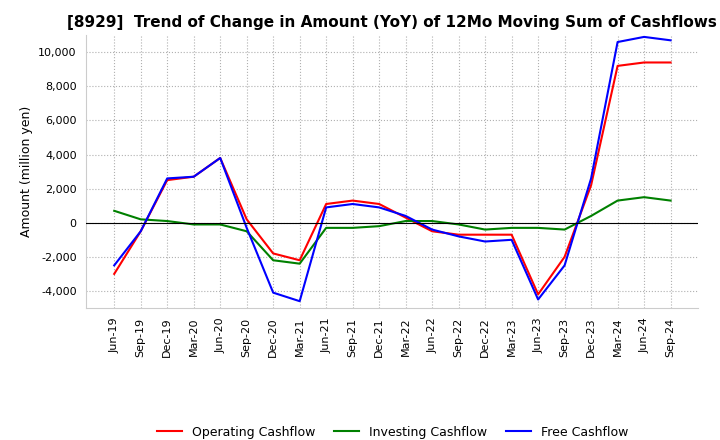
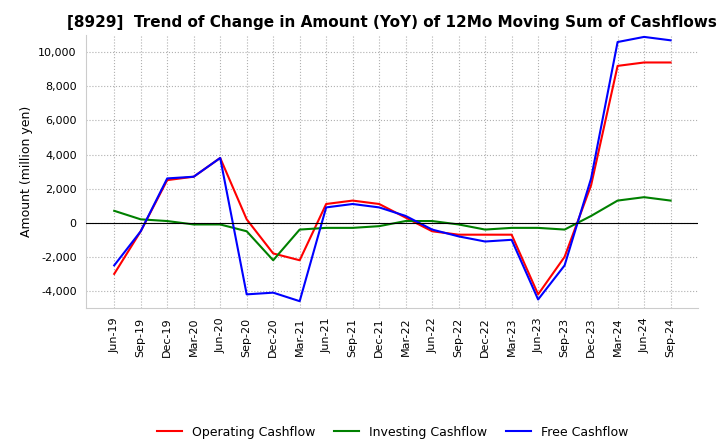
Free Cashflow/Sep-20: -300 -> -4,200
Investing Cashflow/Mar-21: -2,400 -> -400
